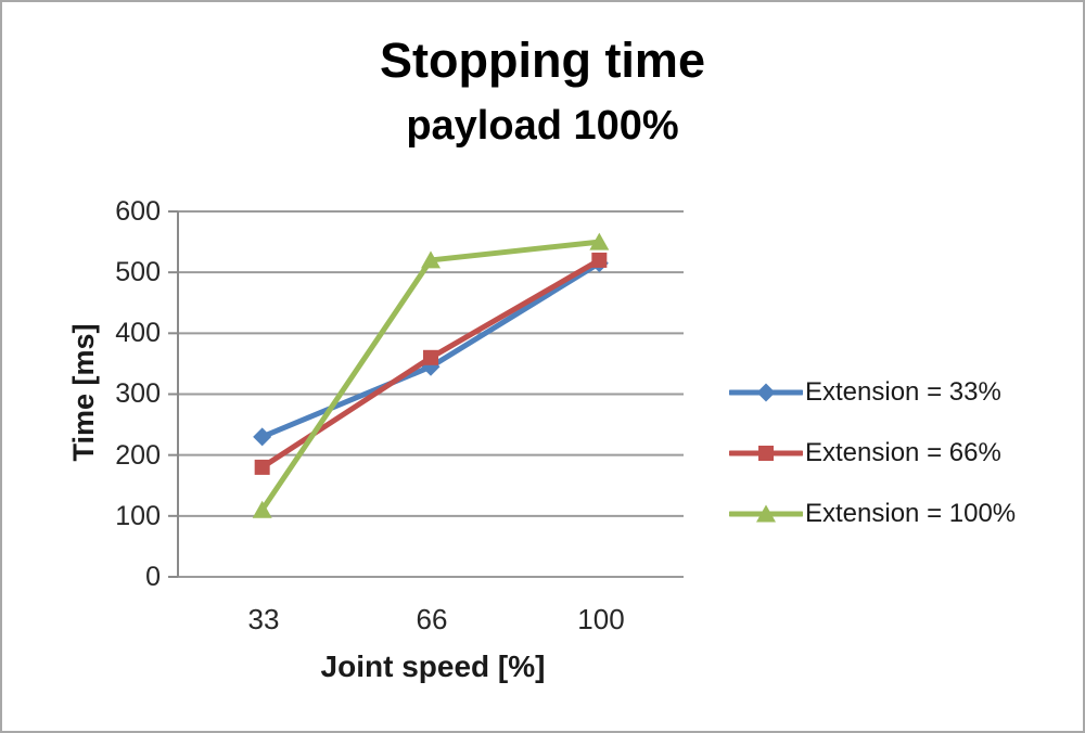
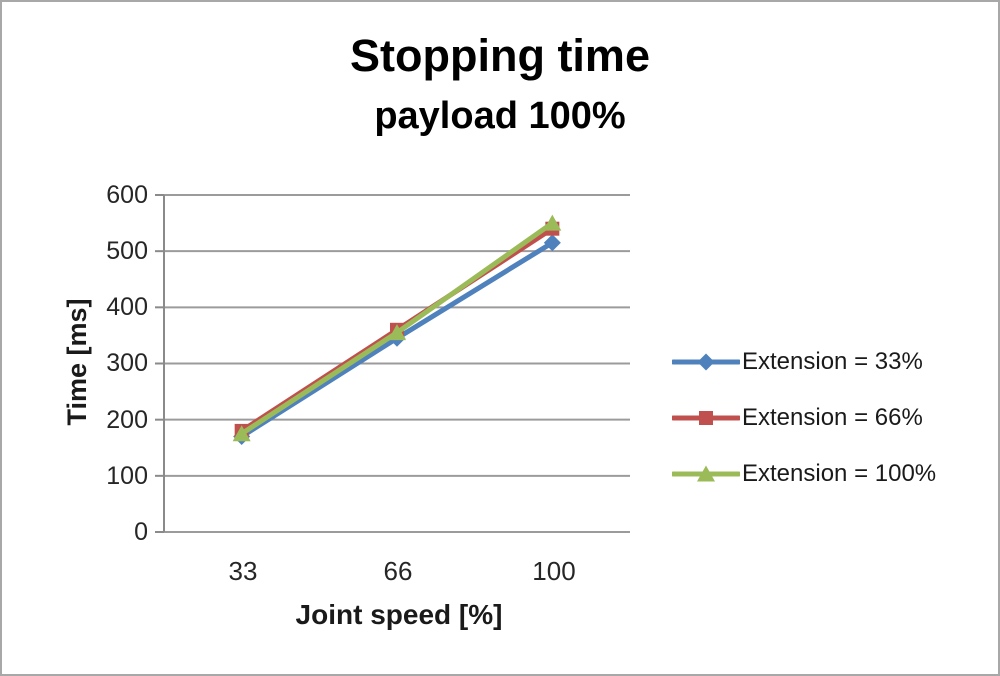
Extension = 33%/33: 230 -> 170
Extension = 100%/33: 110 -> 180
Extension = 100%/66: 520 -> 360
Extension = 66%/100: 520 -> 540
